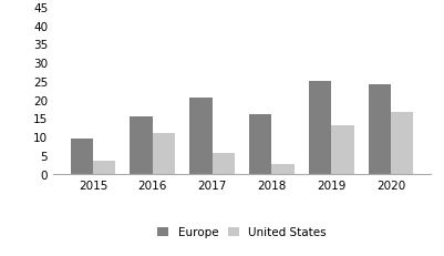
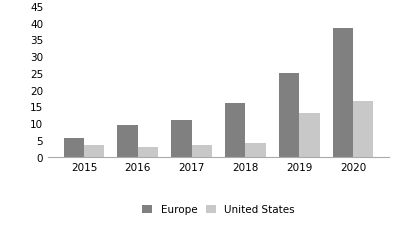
Europe/2015: 9.5 -> 5.5
Europe/2016: 15.5 -> 9.5
United States/2016: 11.0 -> 3.0
Europe/2017: 20.5 -> 11.0
United States/2017: 5.5 -> 3.5
United States/2018: 2.5 -> 4.0
Europe/2020: 24.0 -> 38.5
